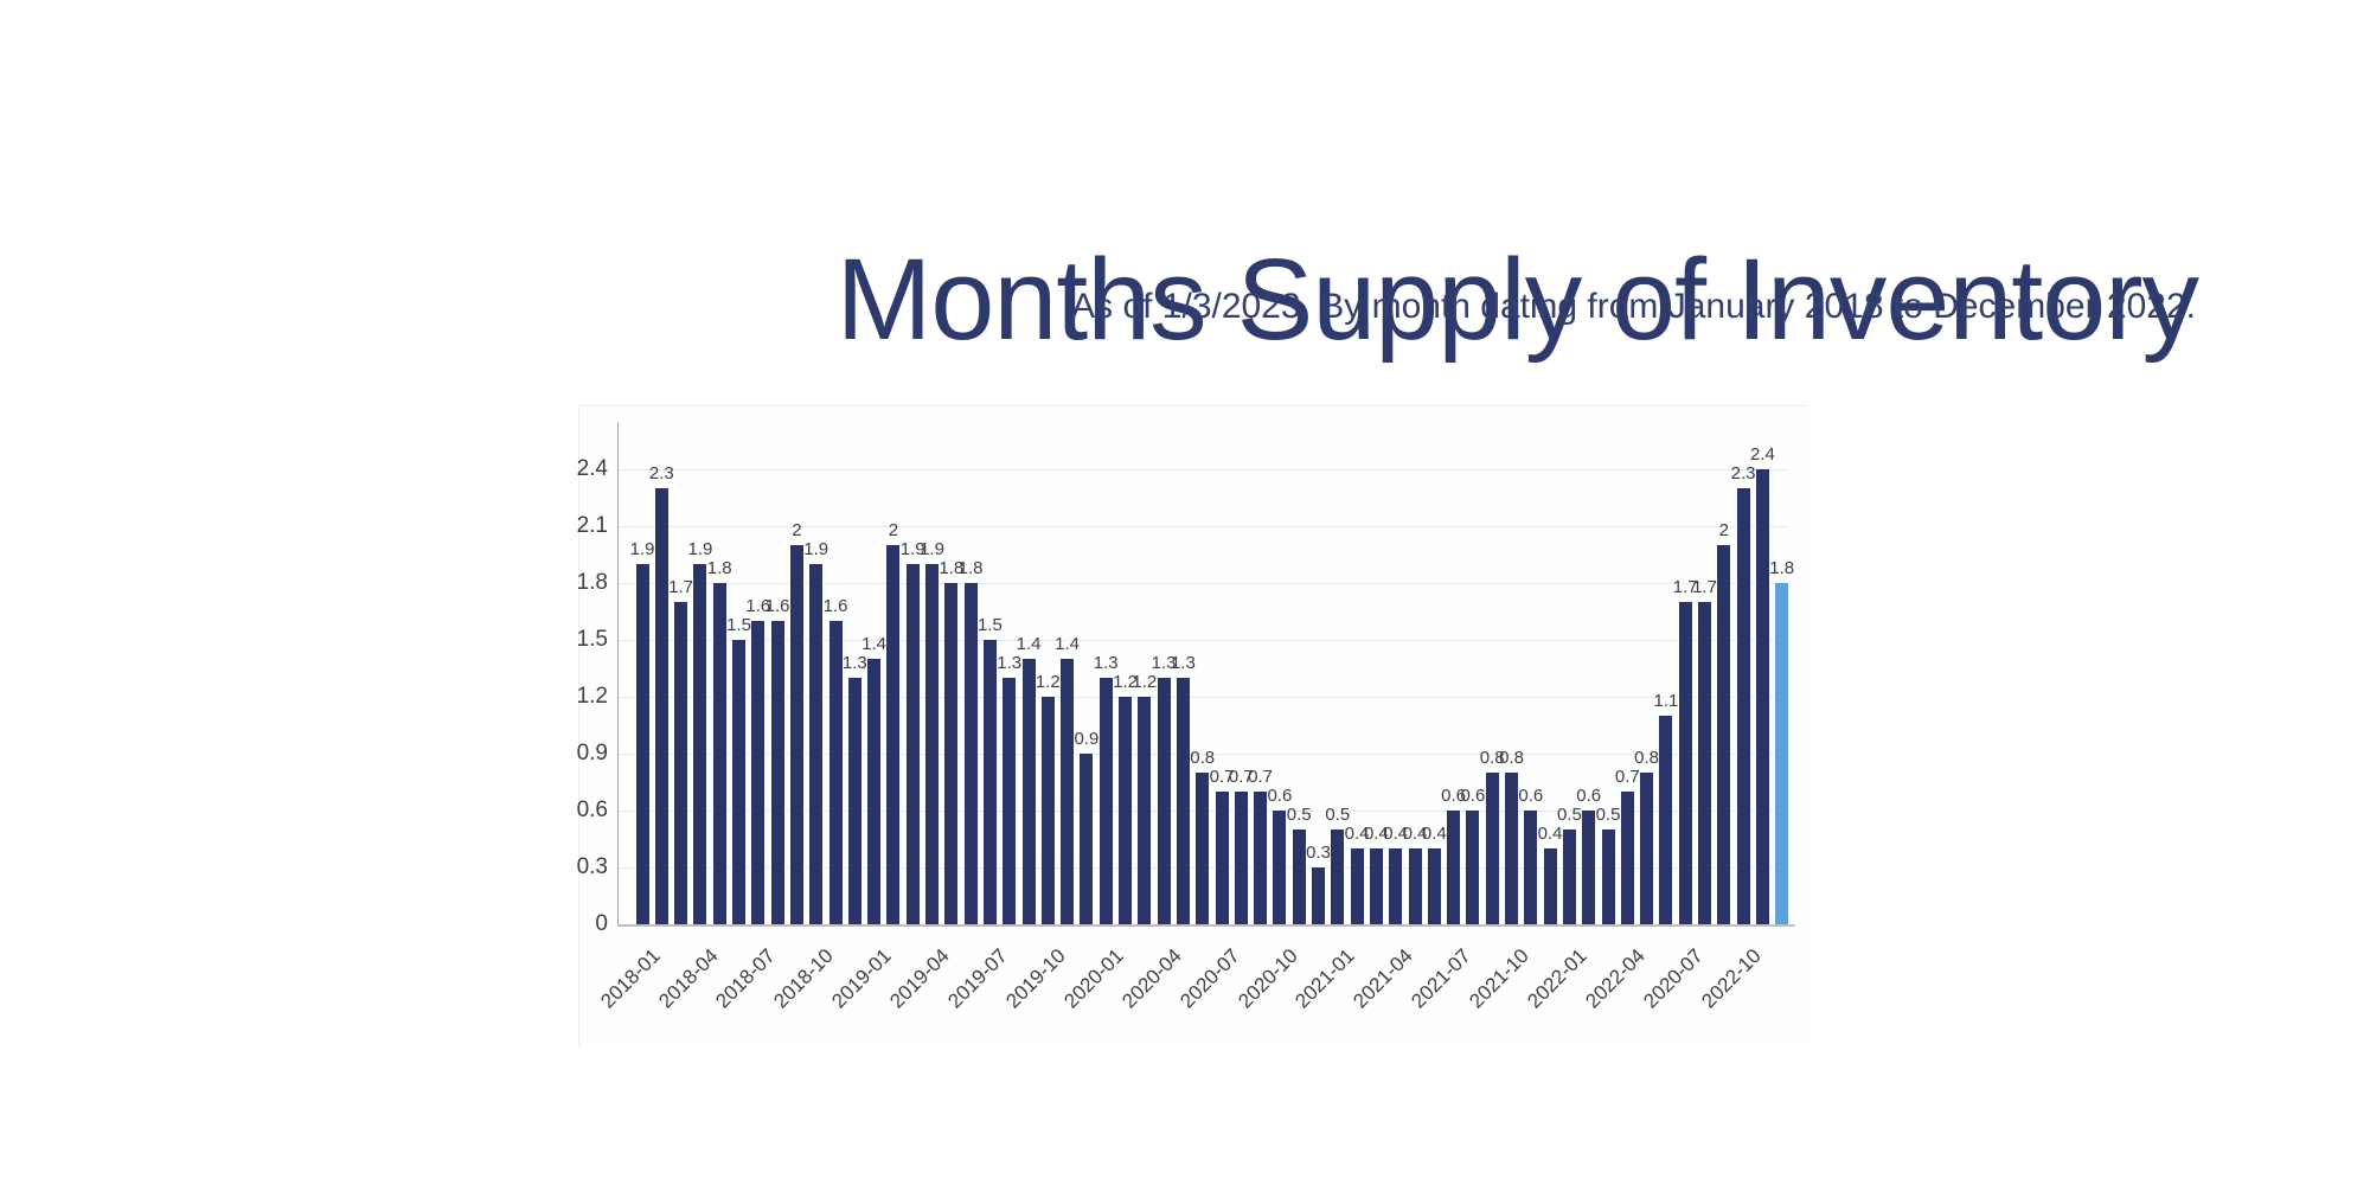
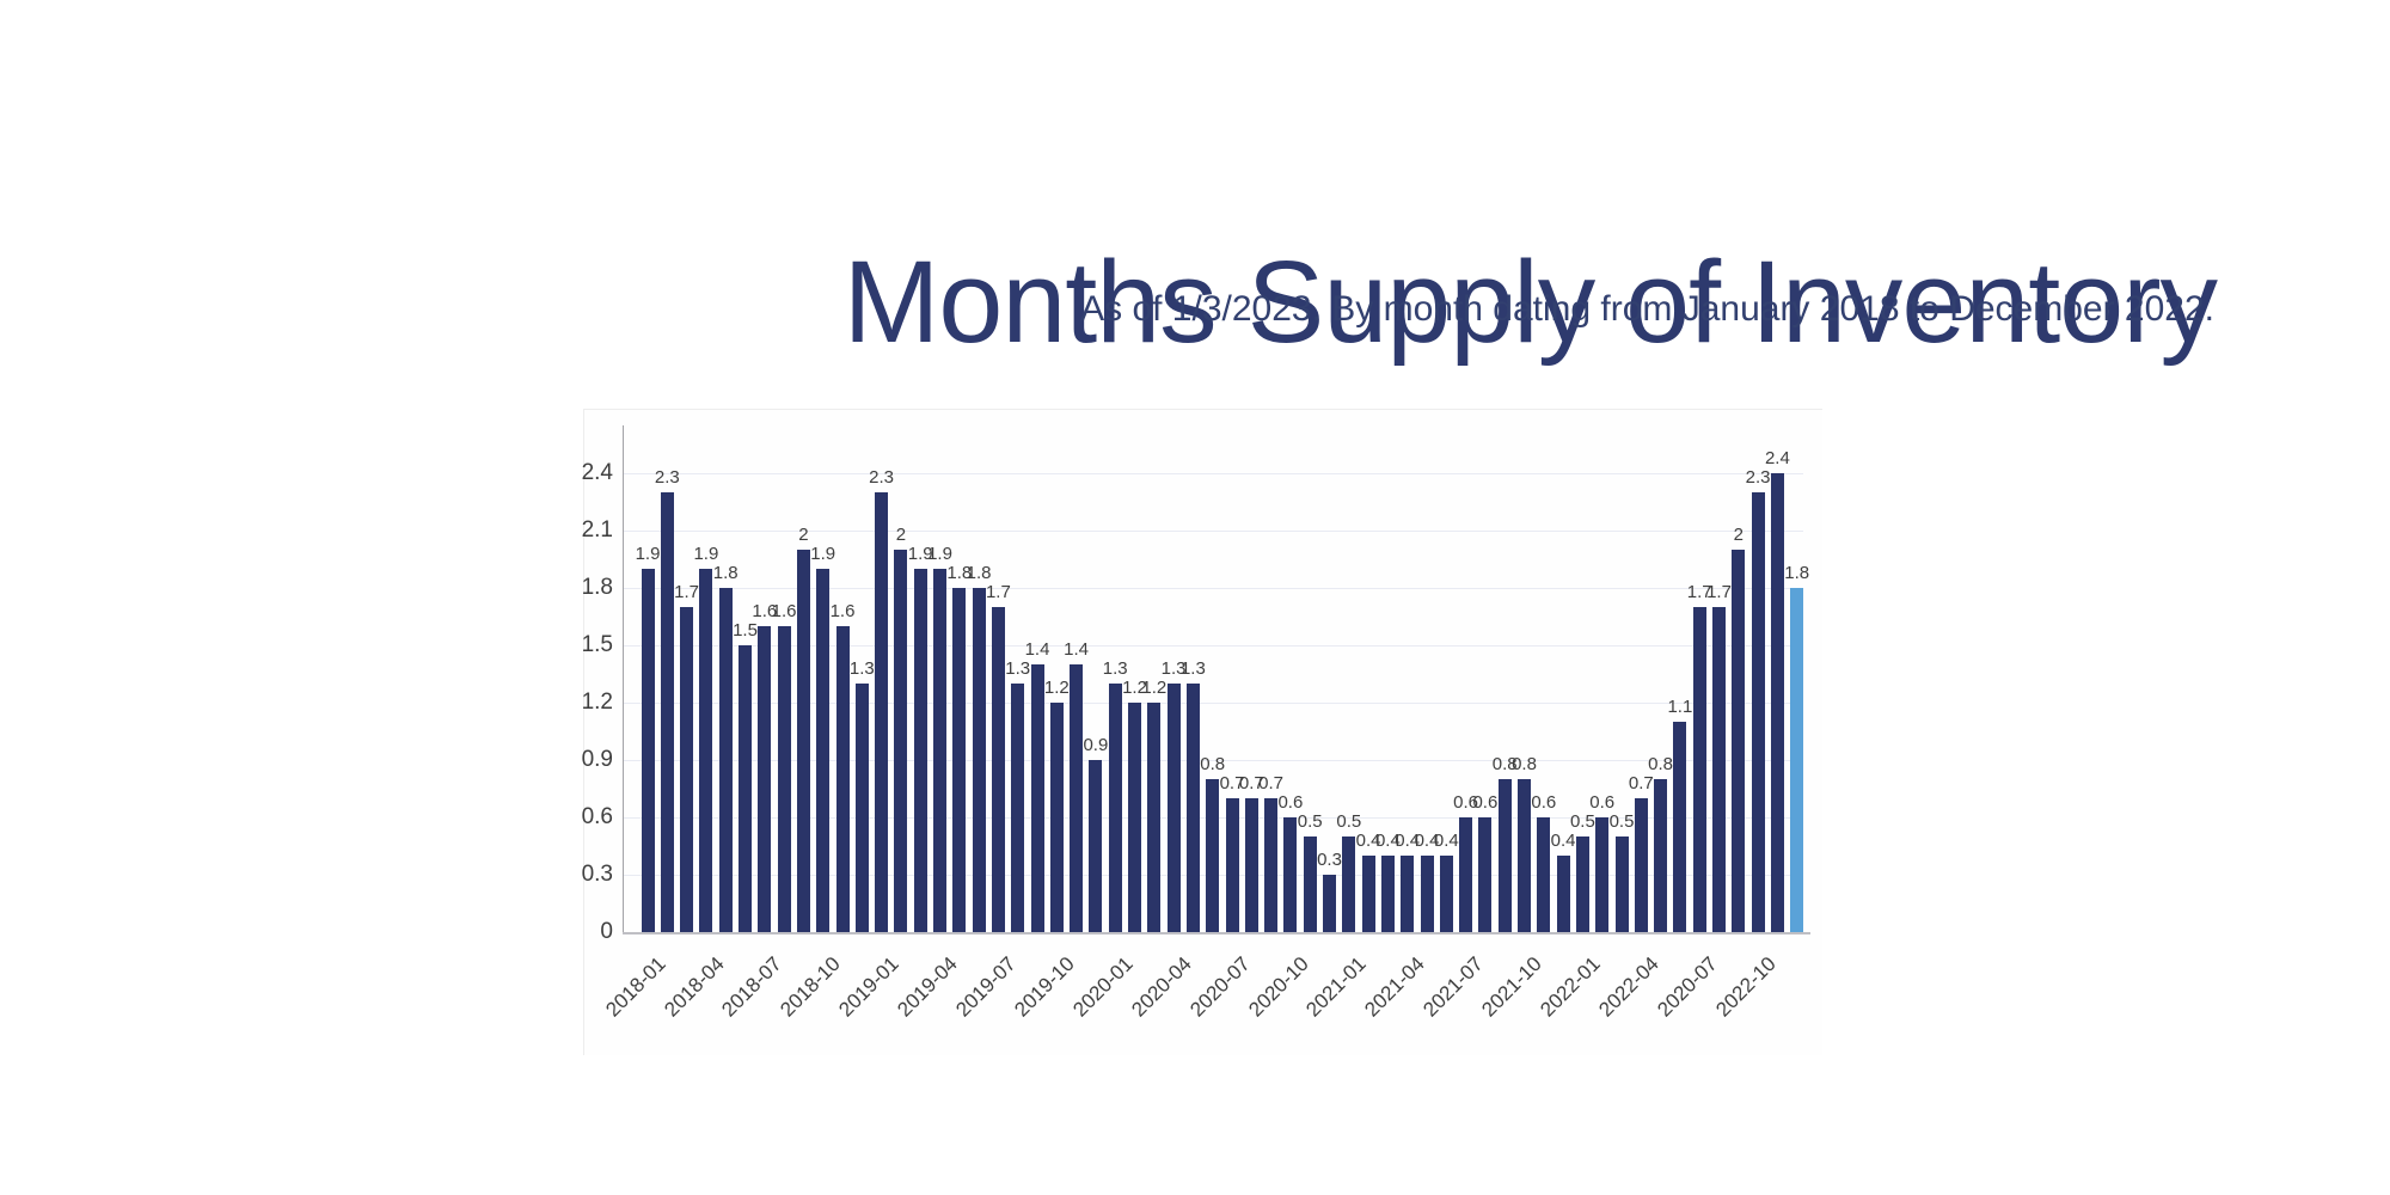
2019-01: 1.4 -> 2.3
2019-07: 1.5 -> 1.7
